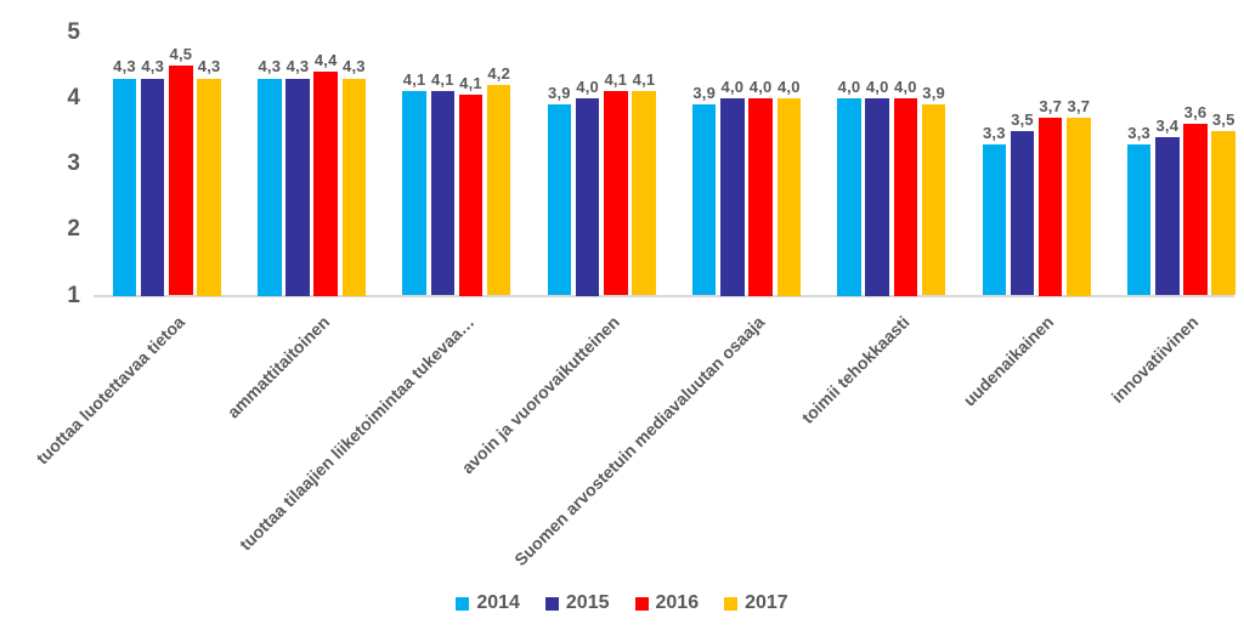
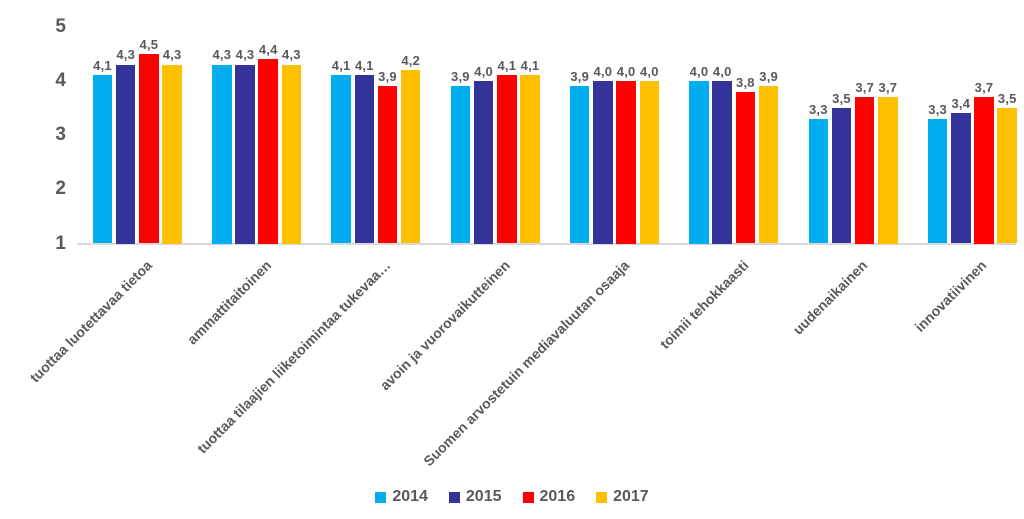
2014/tuottaa luotettavaa tietoa: 4,3 -> 4,1
2016/tuottaa tilaajien liiketoimintaa tukevaa…: 4,1 -> 3,9
2016/toimii tehokkaasti: 4,0 -> 3,8
2016/innovatiivinen: 3,6 -> 3,7
